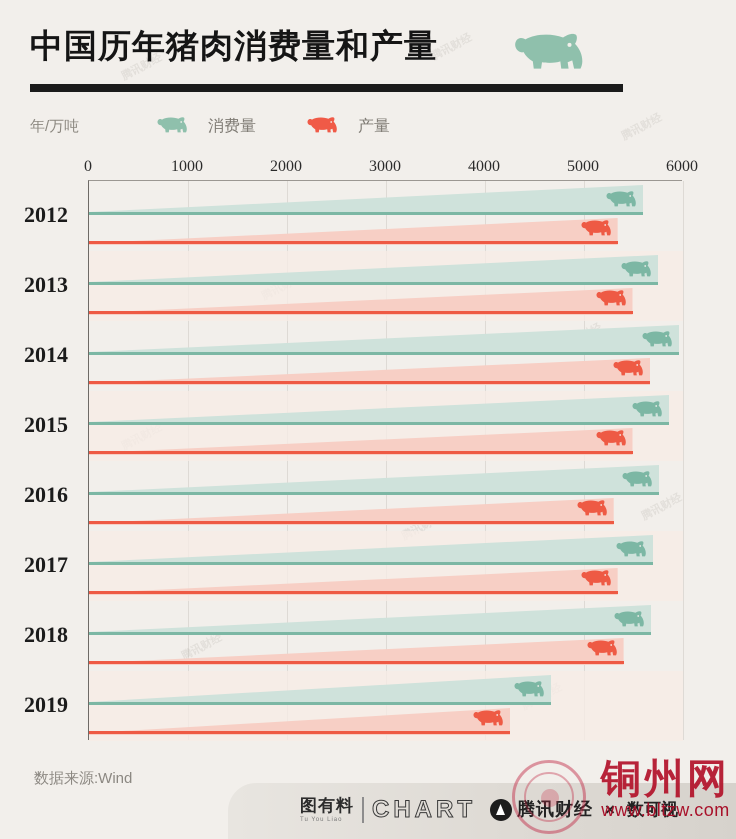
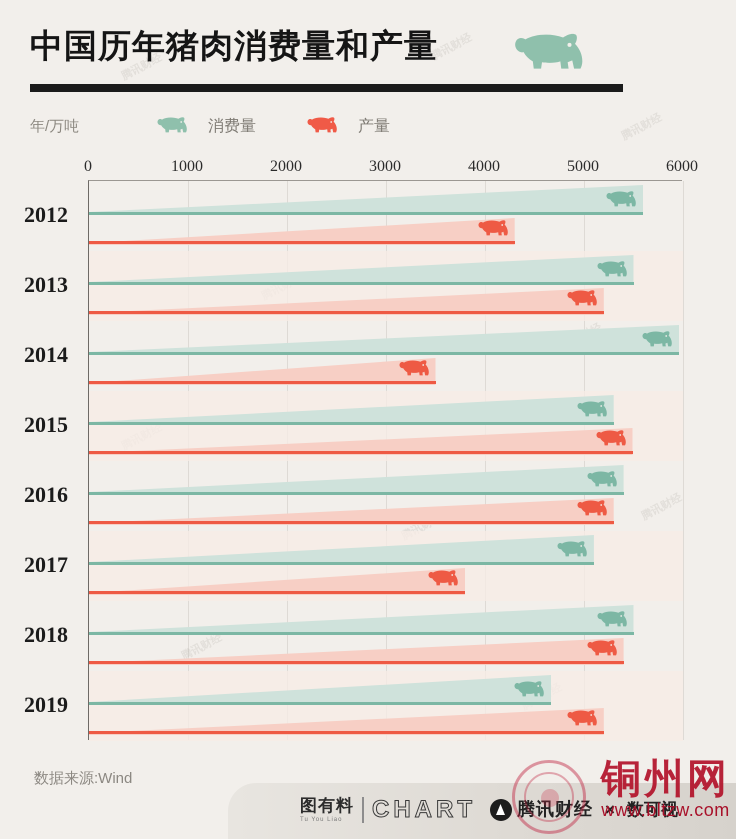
产量/2012: 5300 -> 4300
消费量/2013: 5800 -> 5500
产量/2013: 5500 -> 5200
产量/2014: 5700 -> 3500
消费量/2015: 5900 -> 5300
消费量/2016: 5800 -> 5400
消费量/2017: 5700 -> 5100
产量/2017: 5300 -> 3800
消费量/2018: 5700 -> 5500
产量/2019: 4300 -> 5200
